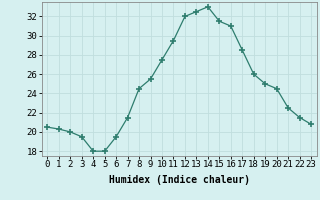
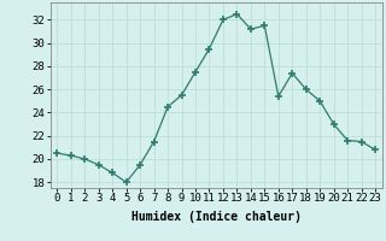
4: 18.0 -> 18.8
14: 33.0 -> 31.2
16: 31.0 -> 25.4
17: 28.5 -> 27.4
20: 24.5 -> 23.0
21: 22.5 -> 21.6
